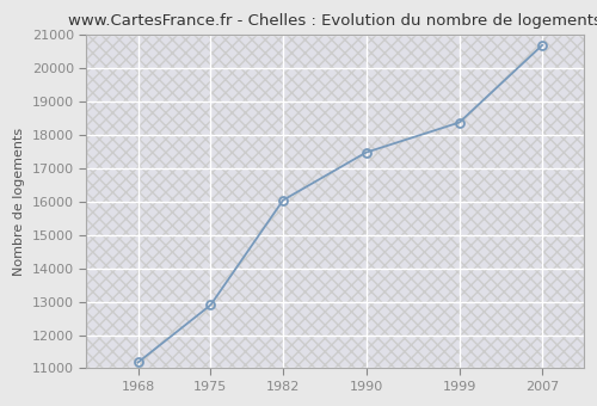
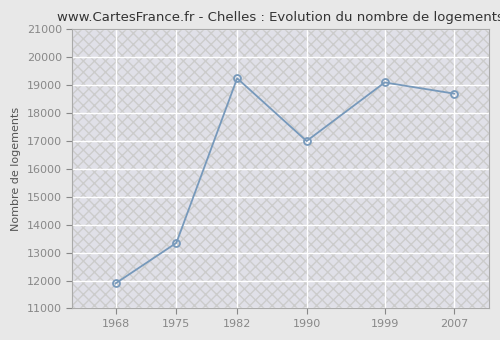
1968: 11180 -> 11900
1975: 12900 -> 13350
1982: 16050 -> 19250
1990: 17480 -> 17000
1999: 18380 -> 19100
2007: 20700 -> 18700
